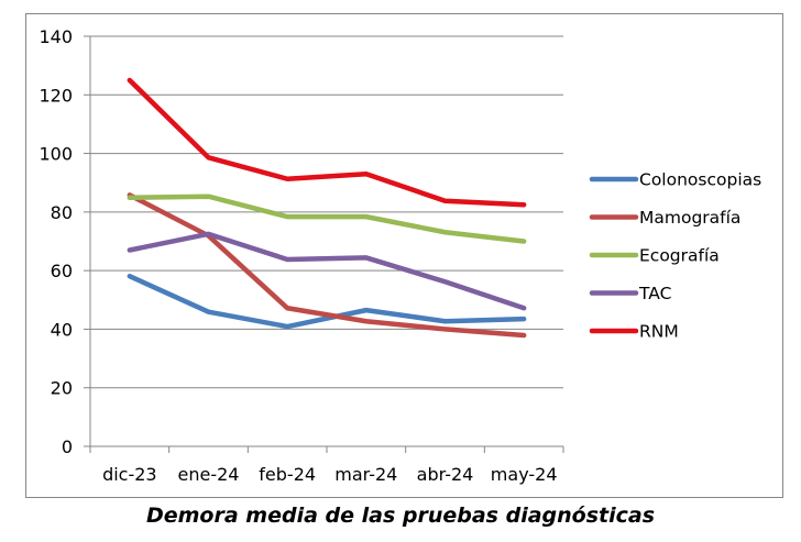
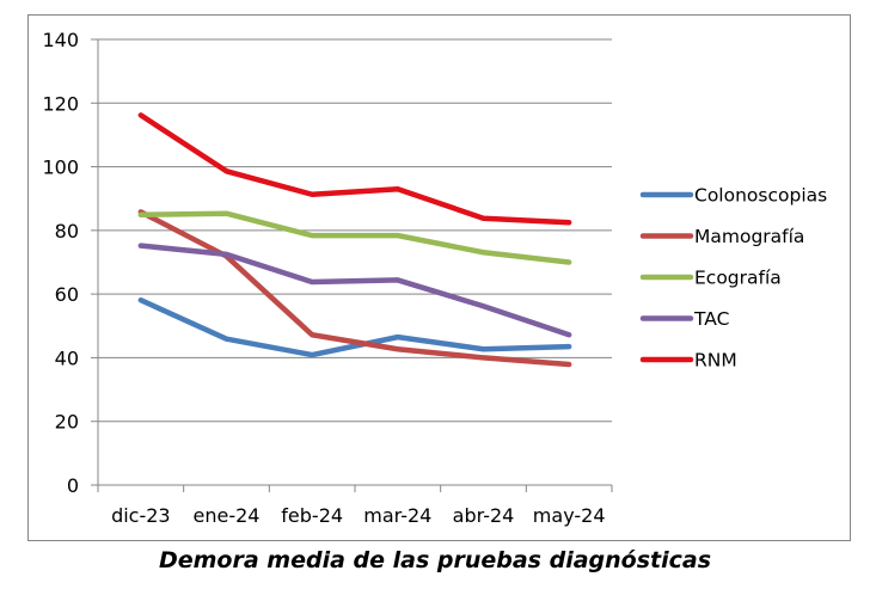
TAC/dic-23: 67 -> 75
RNM/dic-23: 125 -> 116
